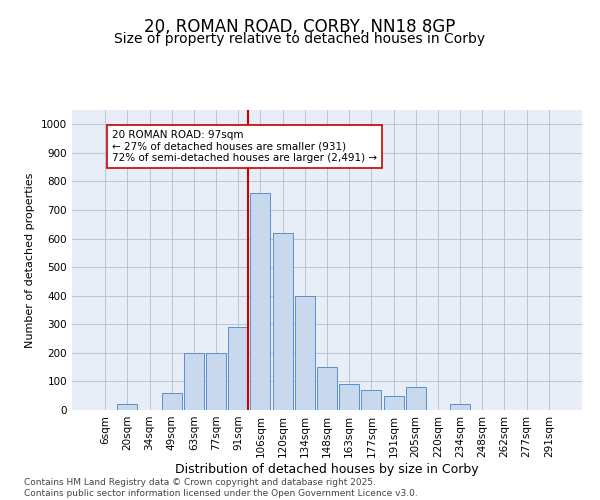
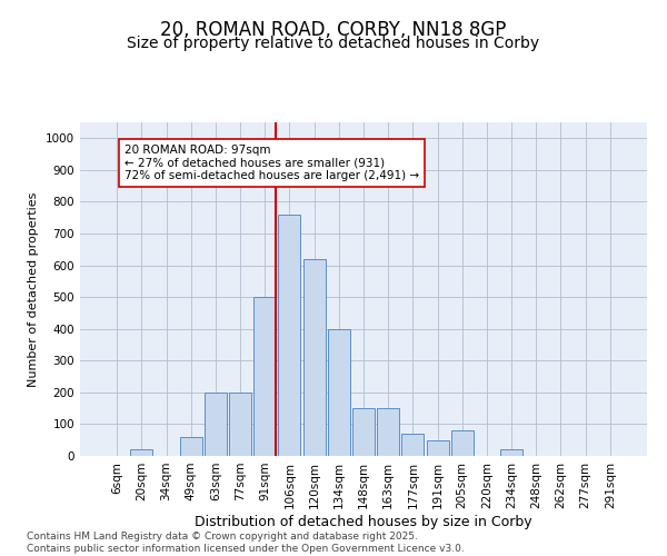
91sqm: 290 -> 500
163sqm: 90 -> 150
